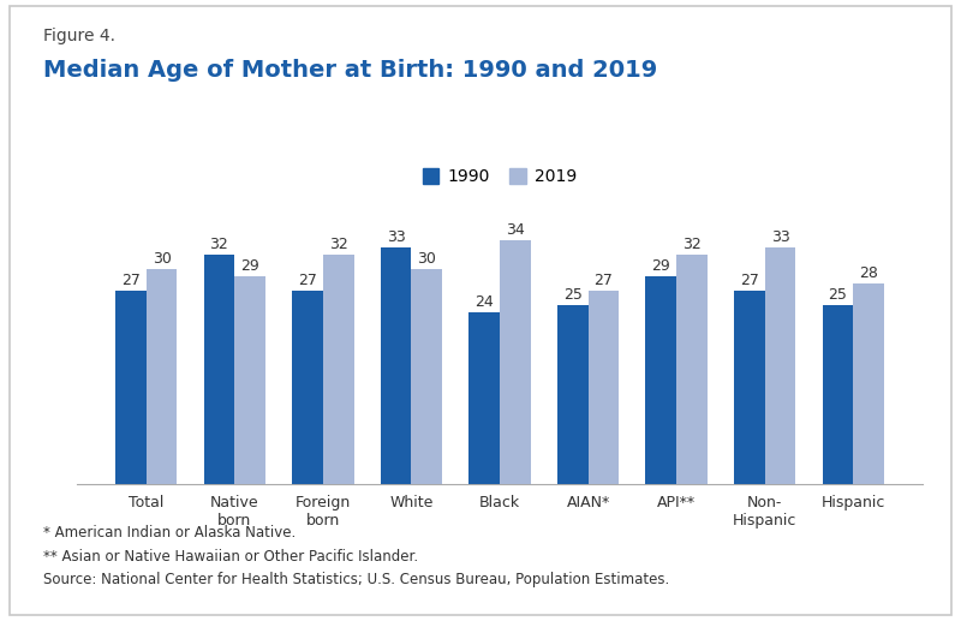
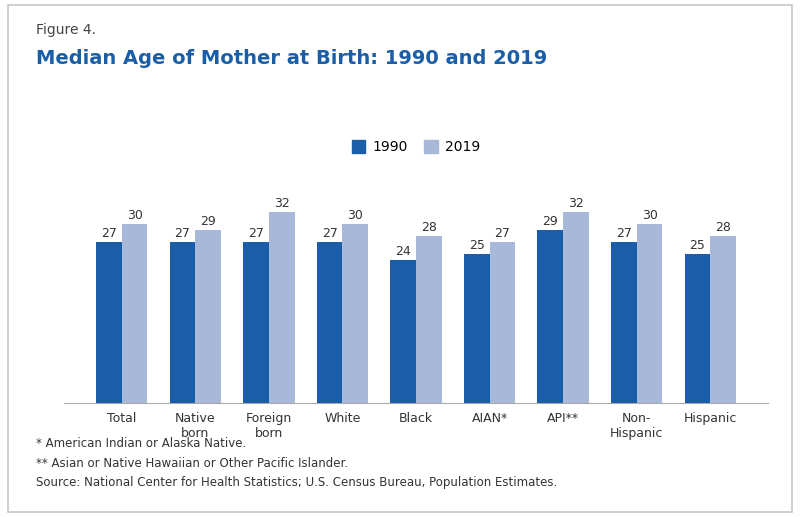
1990/Native born: 32 -> 27
1990/White: 33 -> 27
2019/Black: 34 -> 28
2019/Non- Hispanic: 33 -> 30
